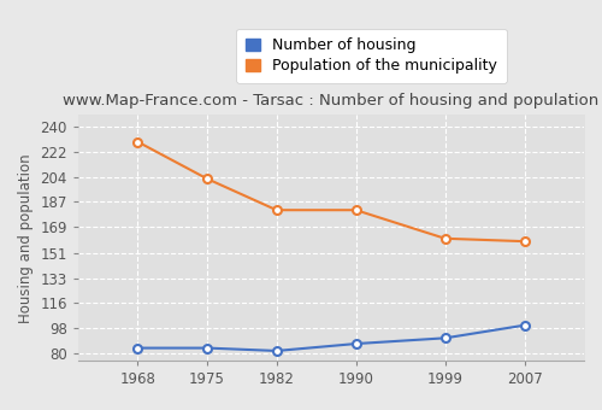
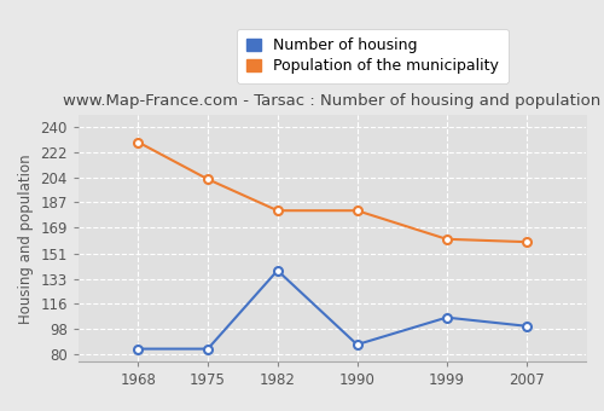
Number of housing/1982: 82 -> 139
Number of housing/1999: 91 -> 106
